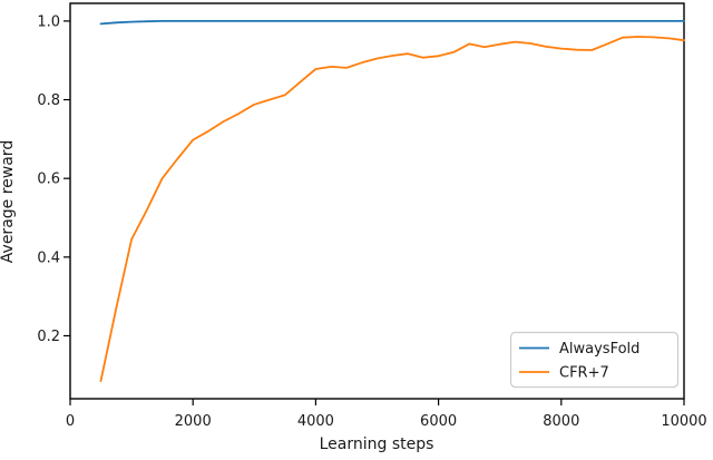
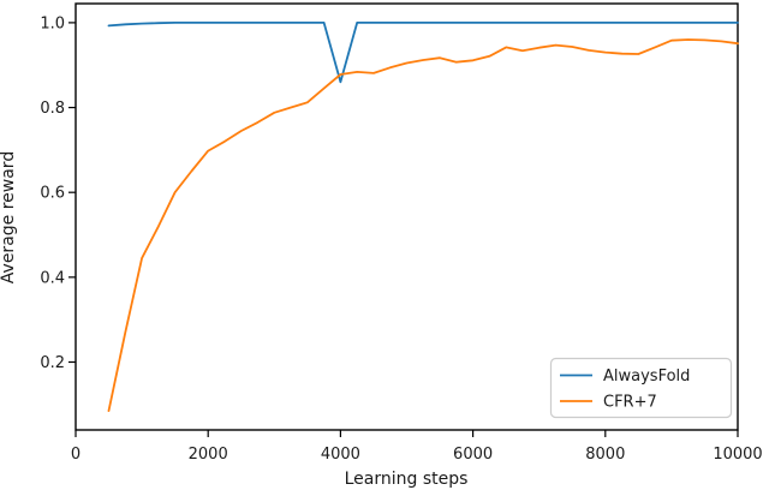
AlwaysFold/4000: 1.00 -> 0.86
